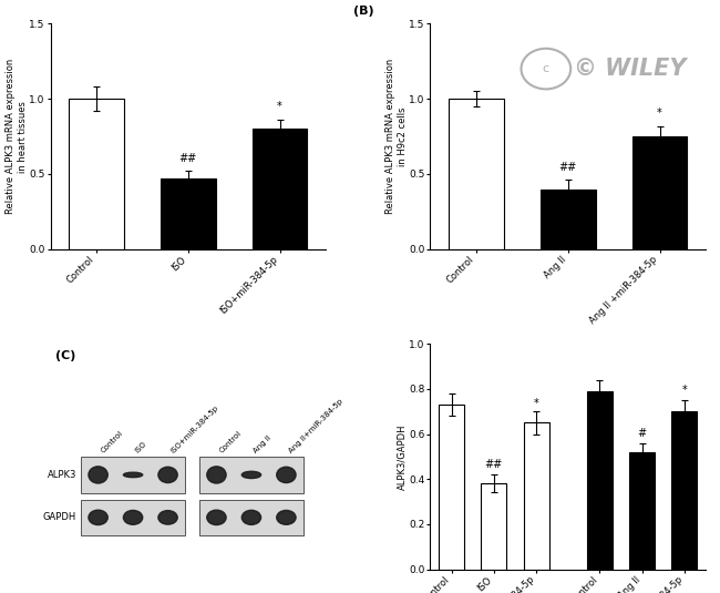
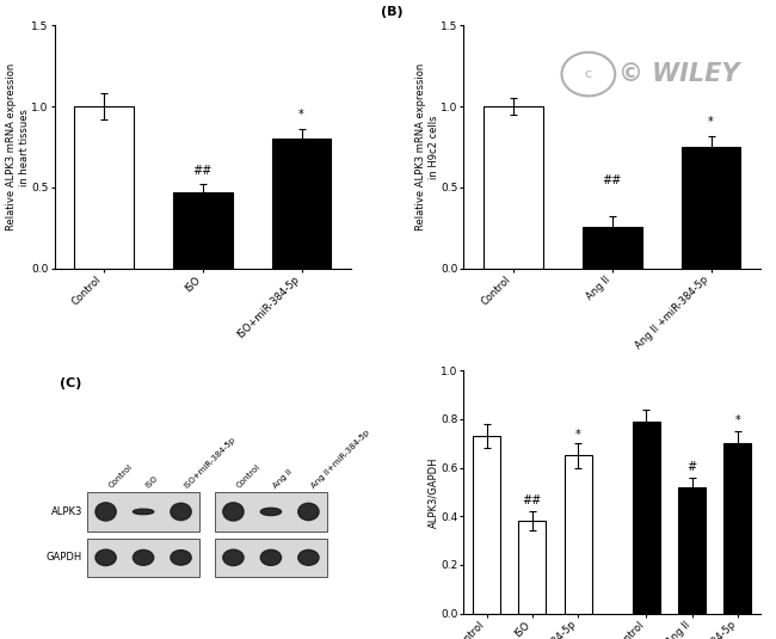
Ang II: 0.40 -> 0.26
